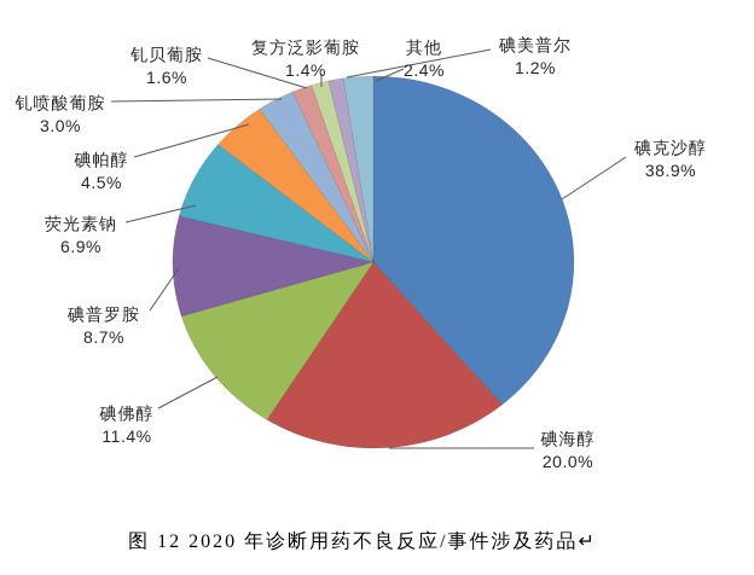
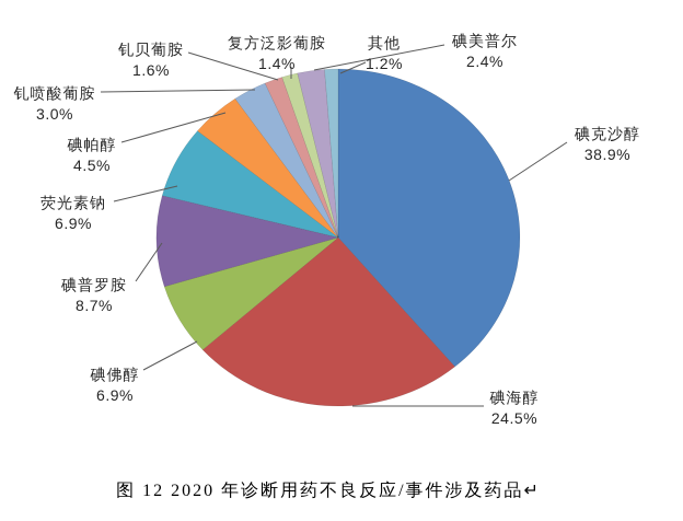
碘海醇: 20.0% -> 24.5%
碘佛醇: 11.4% -> 6.9%
碘美普尔: 1.2% -> 2.4%
其他: 2.4% -> 1.2%
